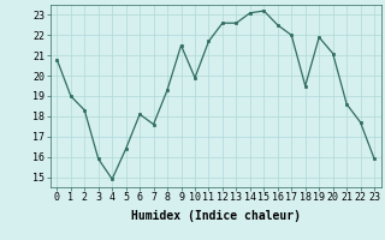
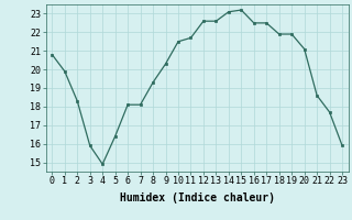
1: 19.0 -> 19.9
7: 17.6 -> 18.1
9: 21.5 -> 20.3
10: 19.9 -> 21.5
17: 22.0 -> 22.5
18: 19.5 -> 21.9
